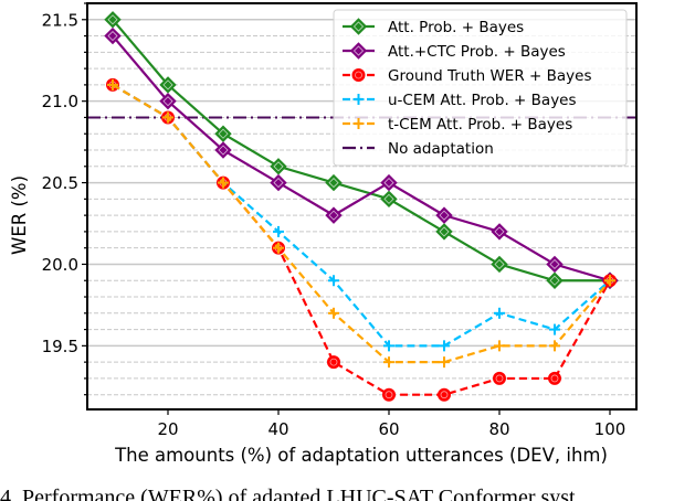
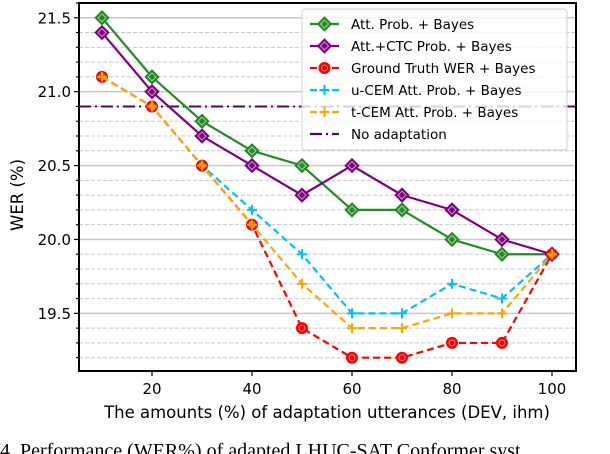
Att. Prob. + Bayes/60: 20.4 -> 20.2
